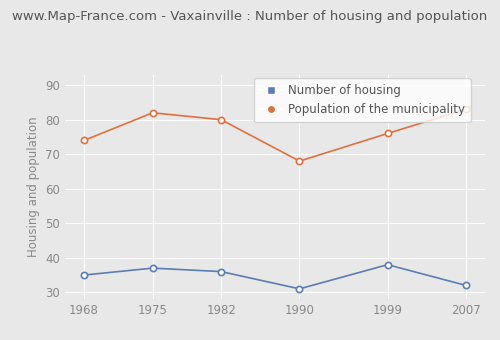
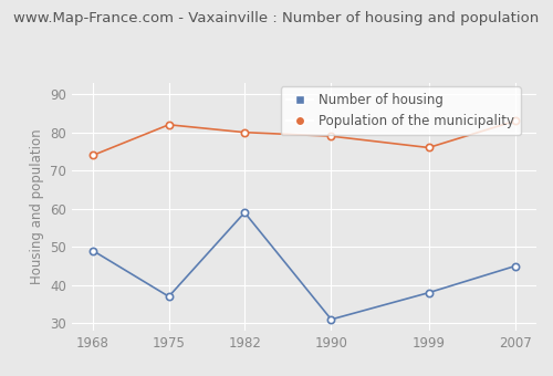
Number of housing/1968: 35 -> 49
Number of housing/1982: 36 -> 59
Population of the municipality/1990: 68 -> 79
Number of housing/2007: 32 -> 45
